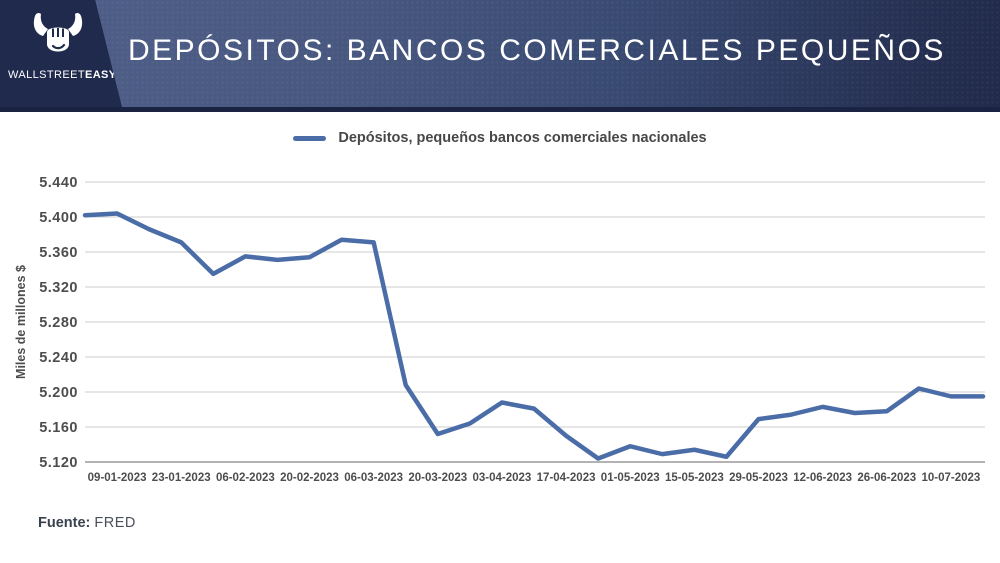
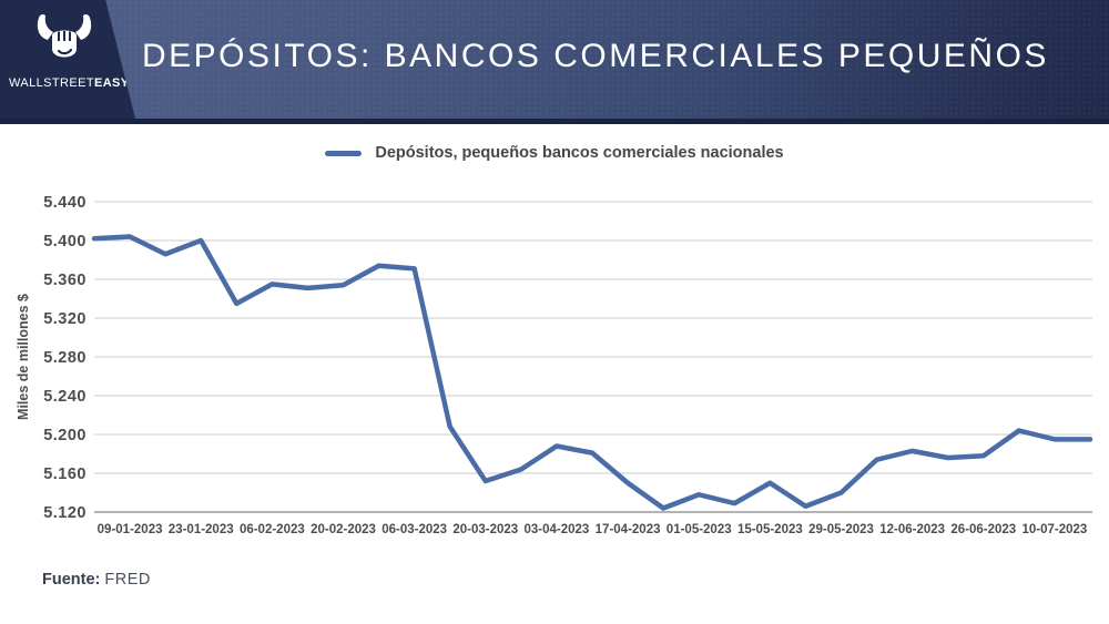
23-01-2023: 5370 -> 5400
15-05-2023: 5130 -> 5150
29-05-2023: 5170 -> 5140
